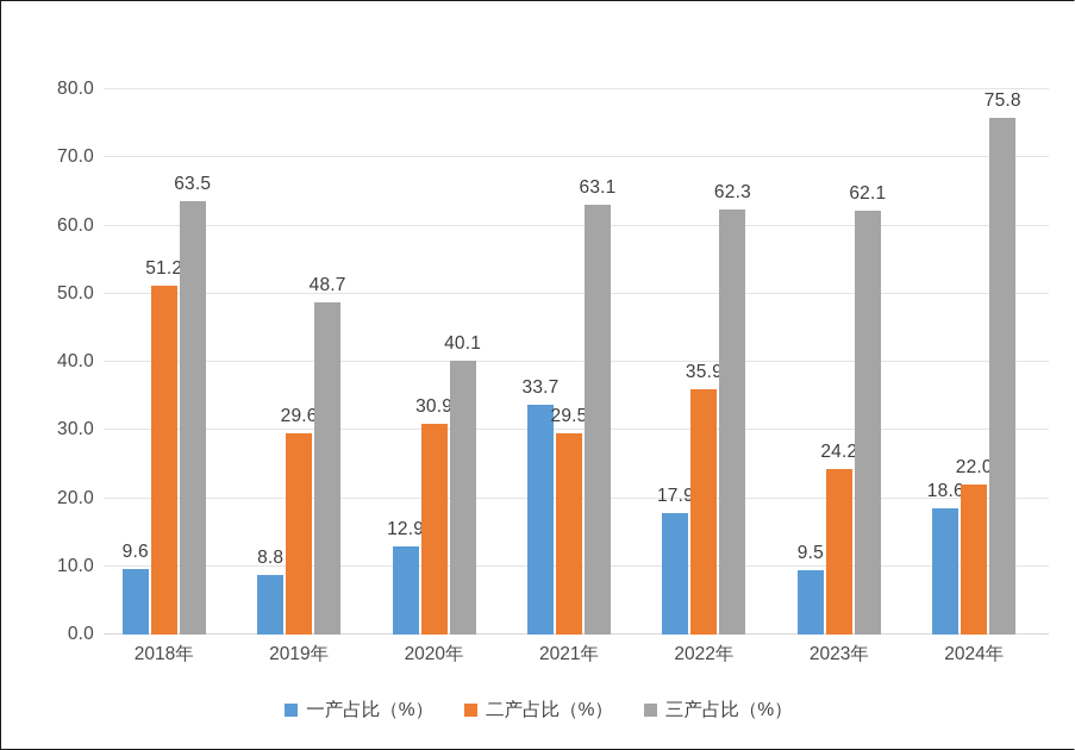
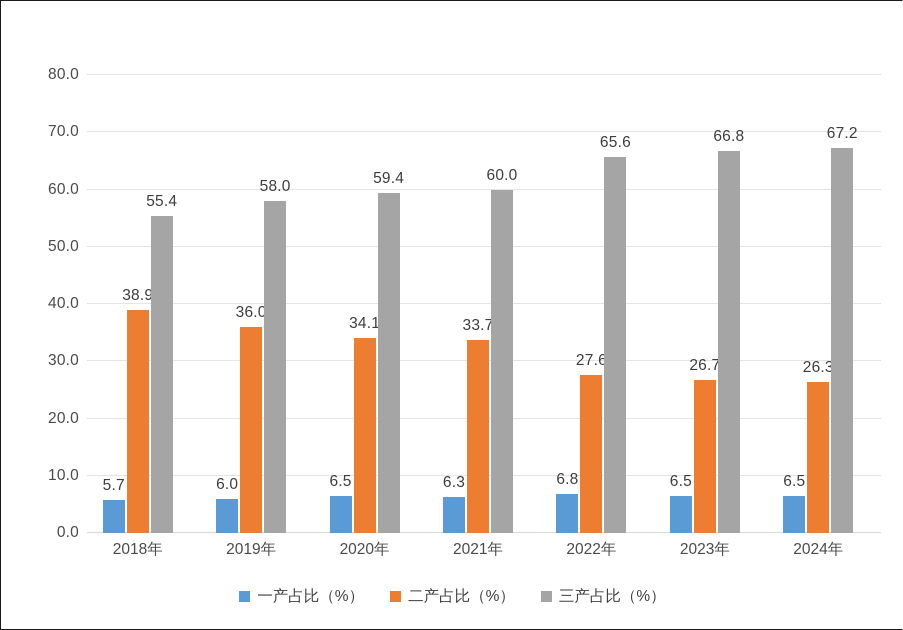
一产占比（%）/2018年: 9.6 -> 5.7
二产占比（%）/2018年: 51.2 -> 38.9
三产占比（%）/2018年: 63.5 -> 55.4
一产占比（%）/2019年: 8.8 -> 6.0
二产占比（%）/2019年: 29.6 -> 36.0
三产占比（%）/2019年: 48.7 -> 58.0
一产占比（%）/2020年: 12.9 -> 6.5
二产占比（%）/2020年: 30.9 -> 34.1
三产占比（%）/2020年: 40.1 -> 59.4
一产占比（%）/2021年: 33.7 -> 6.3
二产占比（%）/2021年: 29.5 -> 33.7
三产占比（%）/2021年: 63.1 -> 60.0
一产占比（%）/2022年: 17.9 -> 6.8
二产占比（%）/2022年: 35.9 -> 27.6
三产占比（%）/2022年: 62.3 -> 65.6
一产占比（%）/2023年: 9.5 -> 6.5
二产占比（%）/2023年: 24.2 -> 26.7
三产占比（%）/2023年: 62.1 -> 66.8
一产占比（%）/2024年: 18.6 -> 6.5
二产占比（%）/2024年: 22.0 -> 26.3
三产占比（%）/2024年: 75.8 -> 67.2
